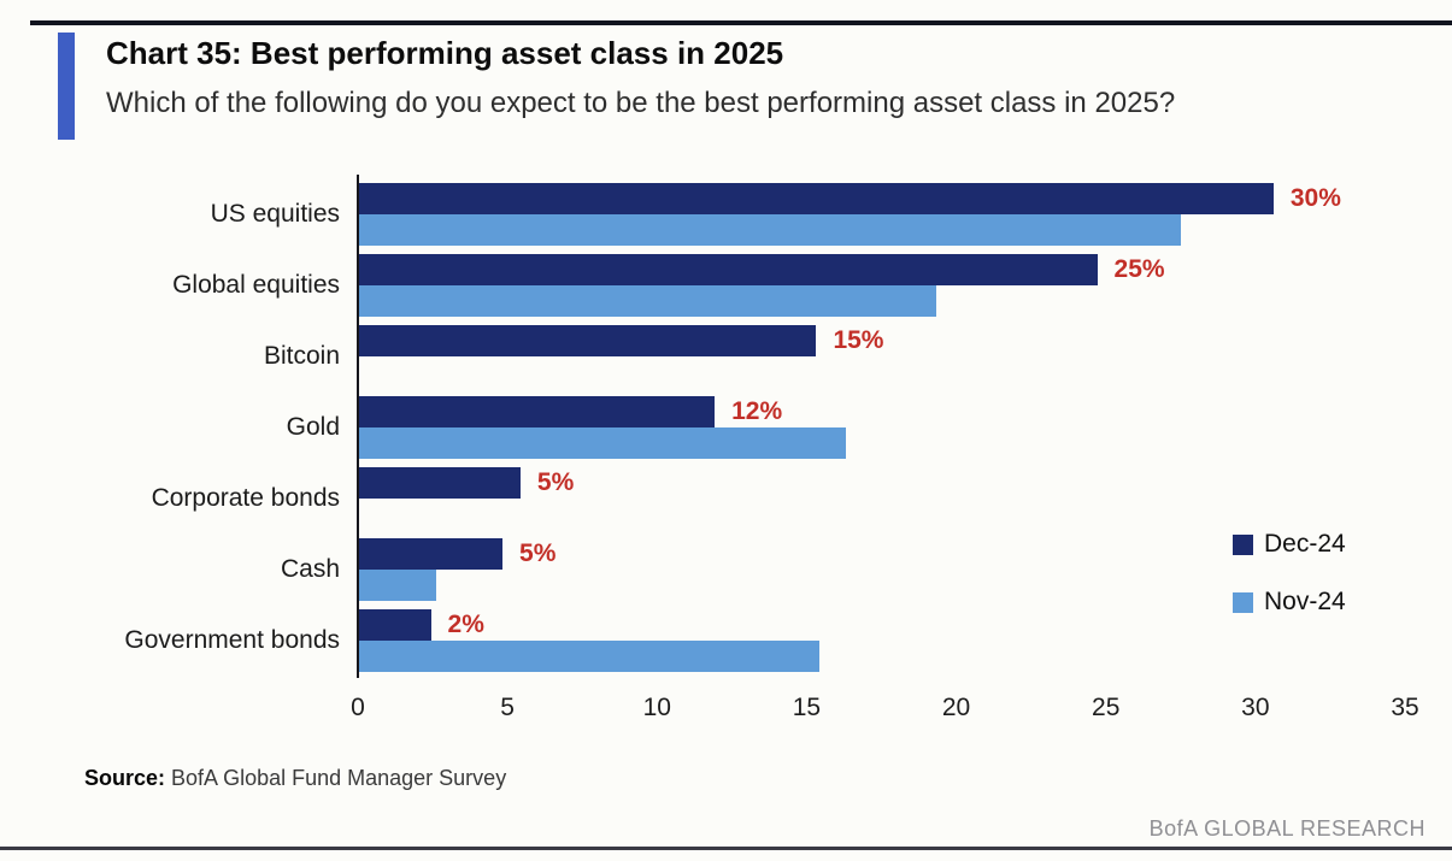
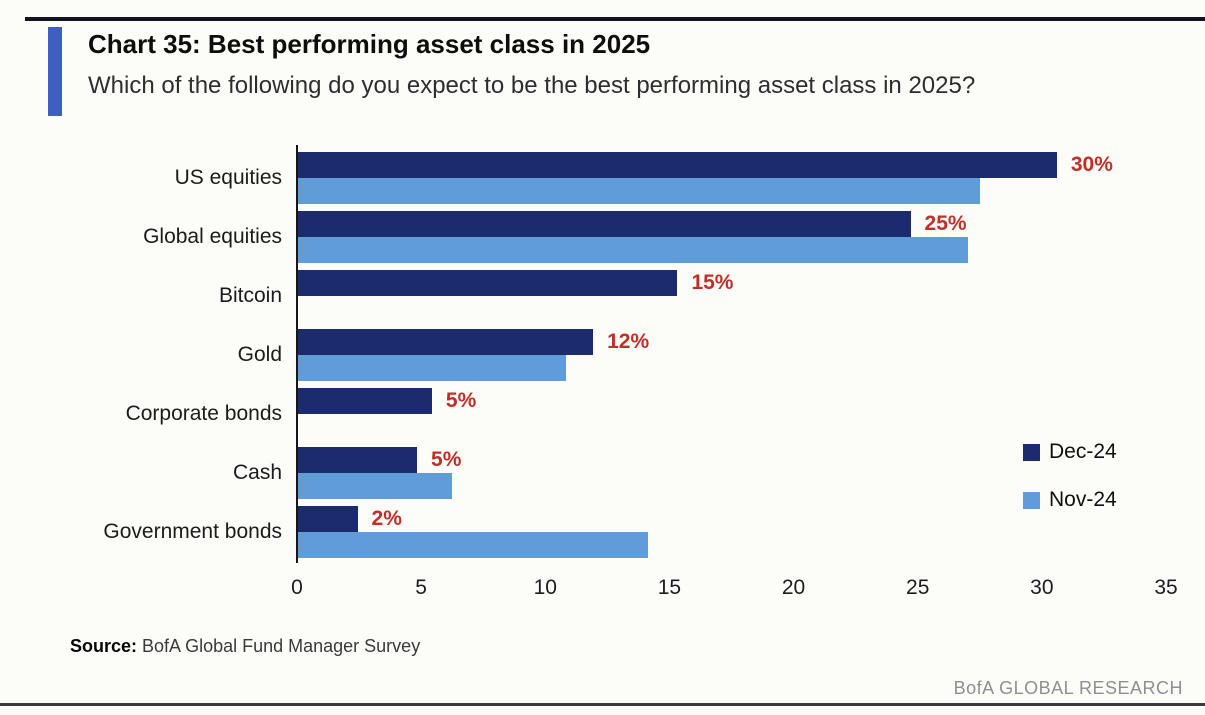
Nov-24/Global equities: 19.3 -> 27.0
Nov-24/Gold: 16.3 -> 10.8
Nov-24/Cash: 2.6 -> 6.2
Nov-24/Government bonds: 15.4 -> 14.1
